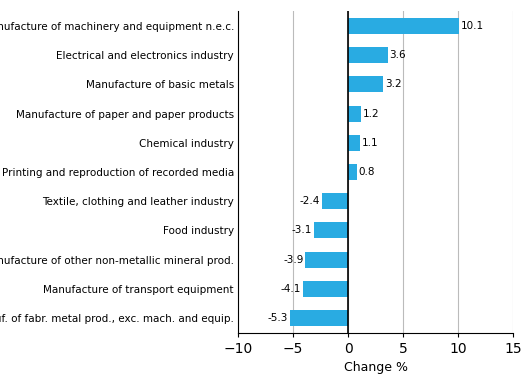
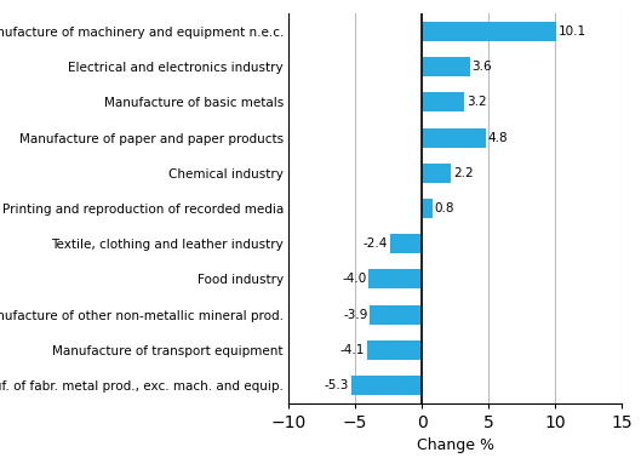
Manufacture of paper and paper products: 1.2 -> 4.8
Chemical industry: 1.1 -> 2.2
Food industry: -3.1 -> -4.0
